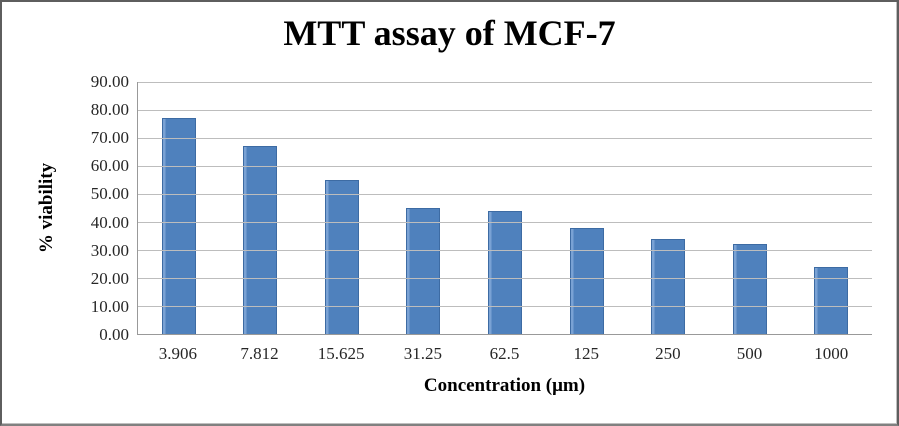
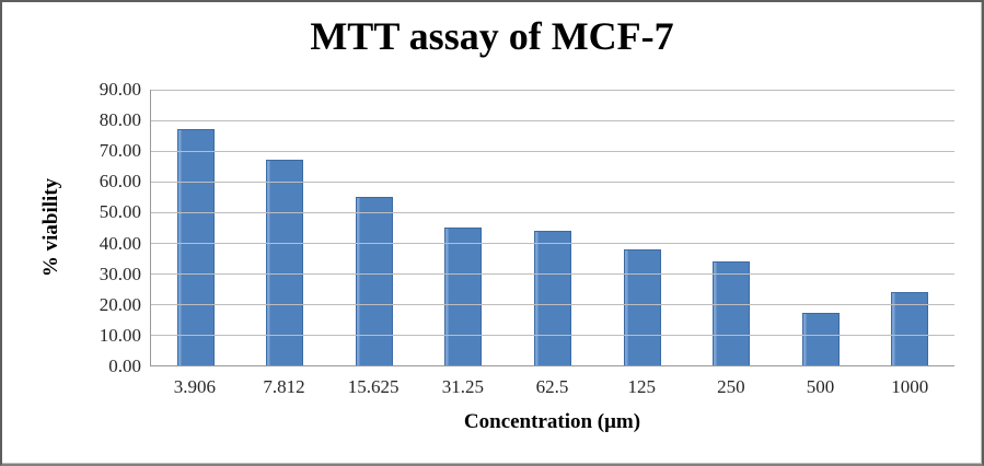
500: 32 -> 17
